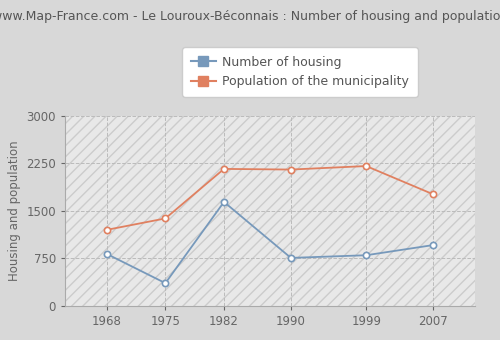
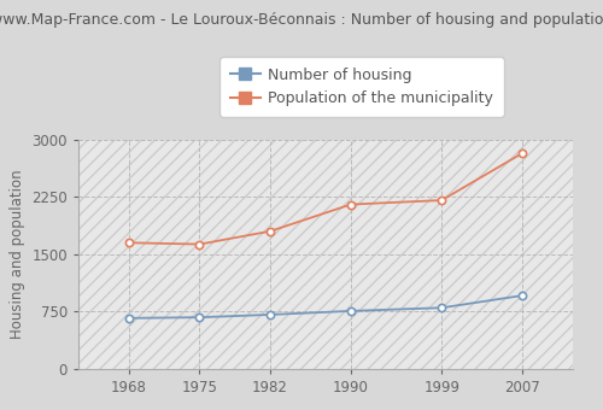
Number of housing/1968: 820 -> 660
Population of the municipality/1968: 1200 -> 1650
Number of housing/1975: 360 -> 680
Population of the municipality/1975: 1380 -> 1630
Number of housing/1982: 1640 -> 710
Population of the municipality/1982: 2160 -> 1800
Population of the municipality/2007: 1760 -> 2820
